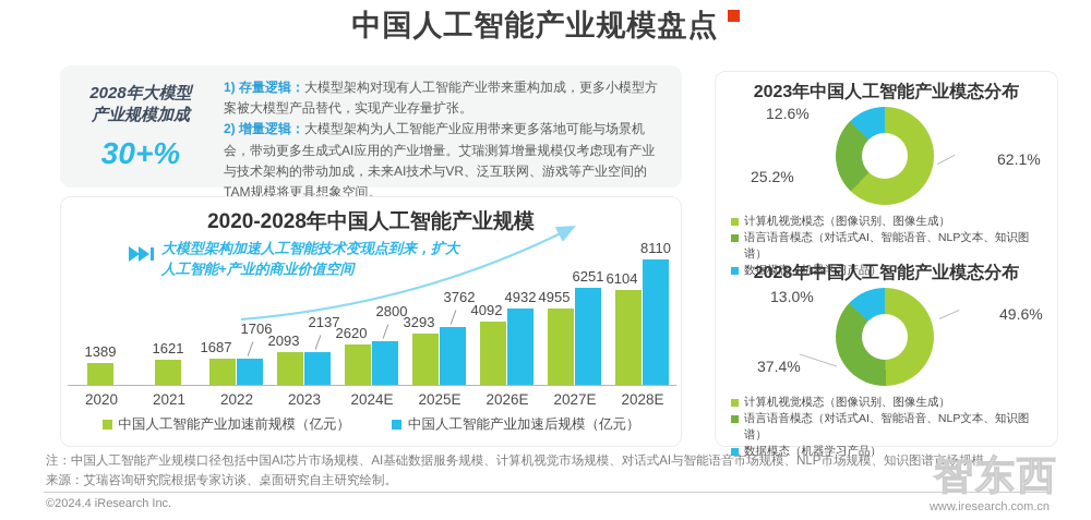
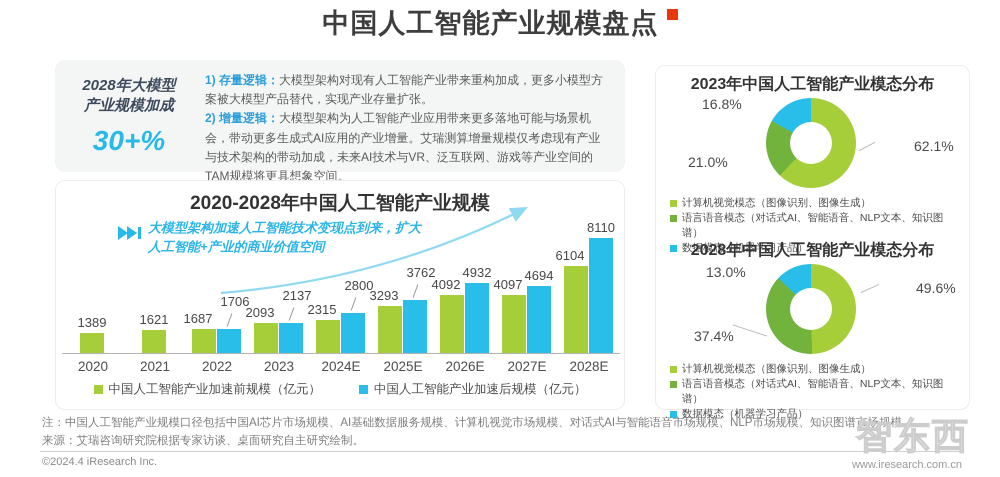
2020-2028年中国人工智能产业规模/中国人工智能产业加速前规模（亿元）/2024E: 2620 -> 2315
2020-2028年中国人工智能产业规模/中国人工智能产业加速前规模（亿元）/2027E: 4955 -> 4097
2020-2028年中国人工智能产业规模/中国人工智能产业加速后规模（亿元）/2027E: 6251 -> 4694
2023年中国人工智能产业模态分布/语言语音模态（对话式AI、智能语音、NLP文本、知识图谱）: 25.2% -> 21.0%
2023年中国人工智能产业模态分布/数据模态（机器学习产品）: 12.6% -> 16.8%
